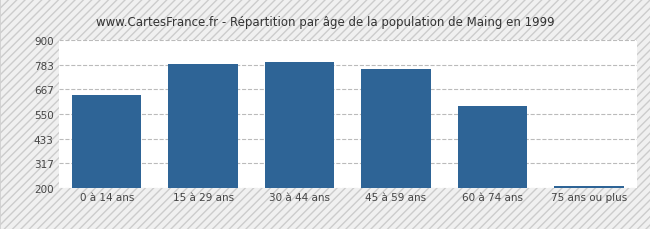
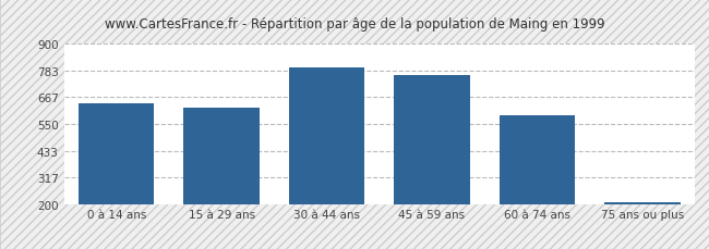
15 à 29 ans: 790 -> 620
